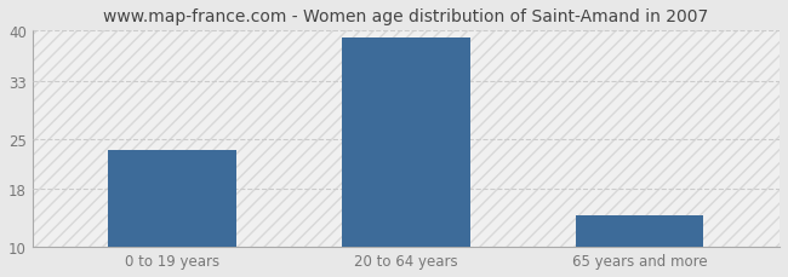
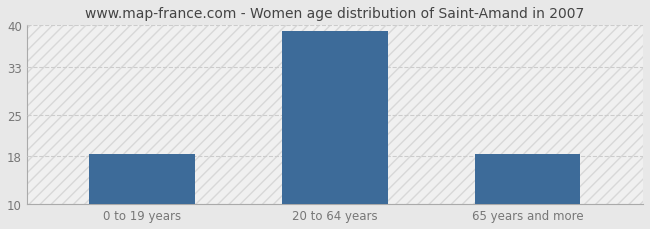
0 to 19 years: 23.4 -> 18.5
65 years and more: 14.4 -> 18.5
